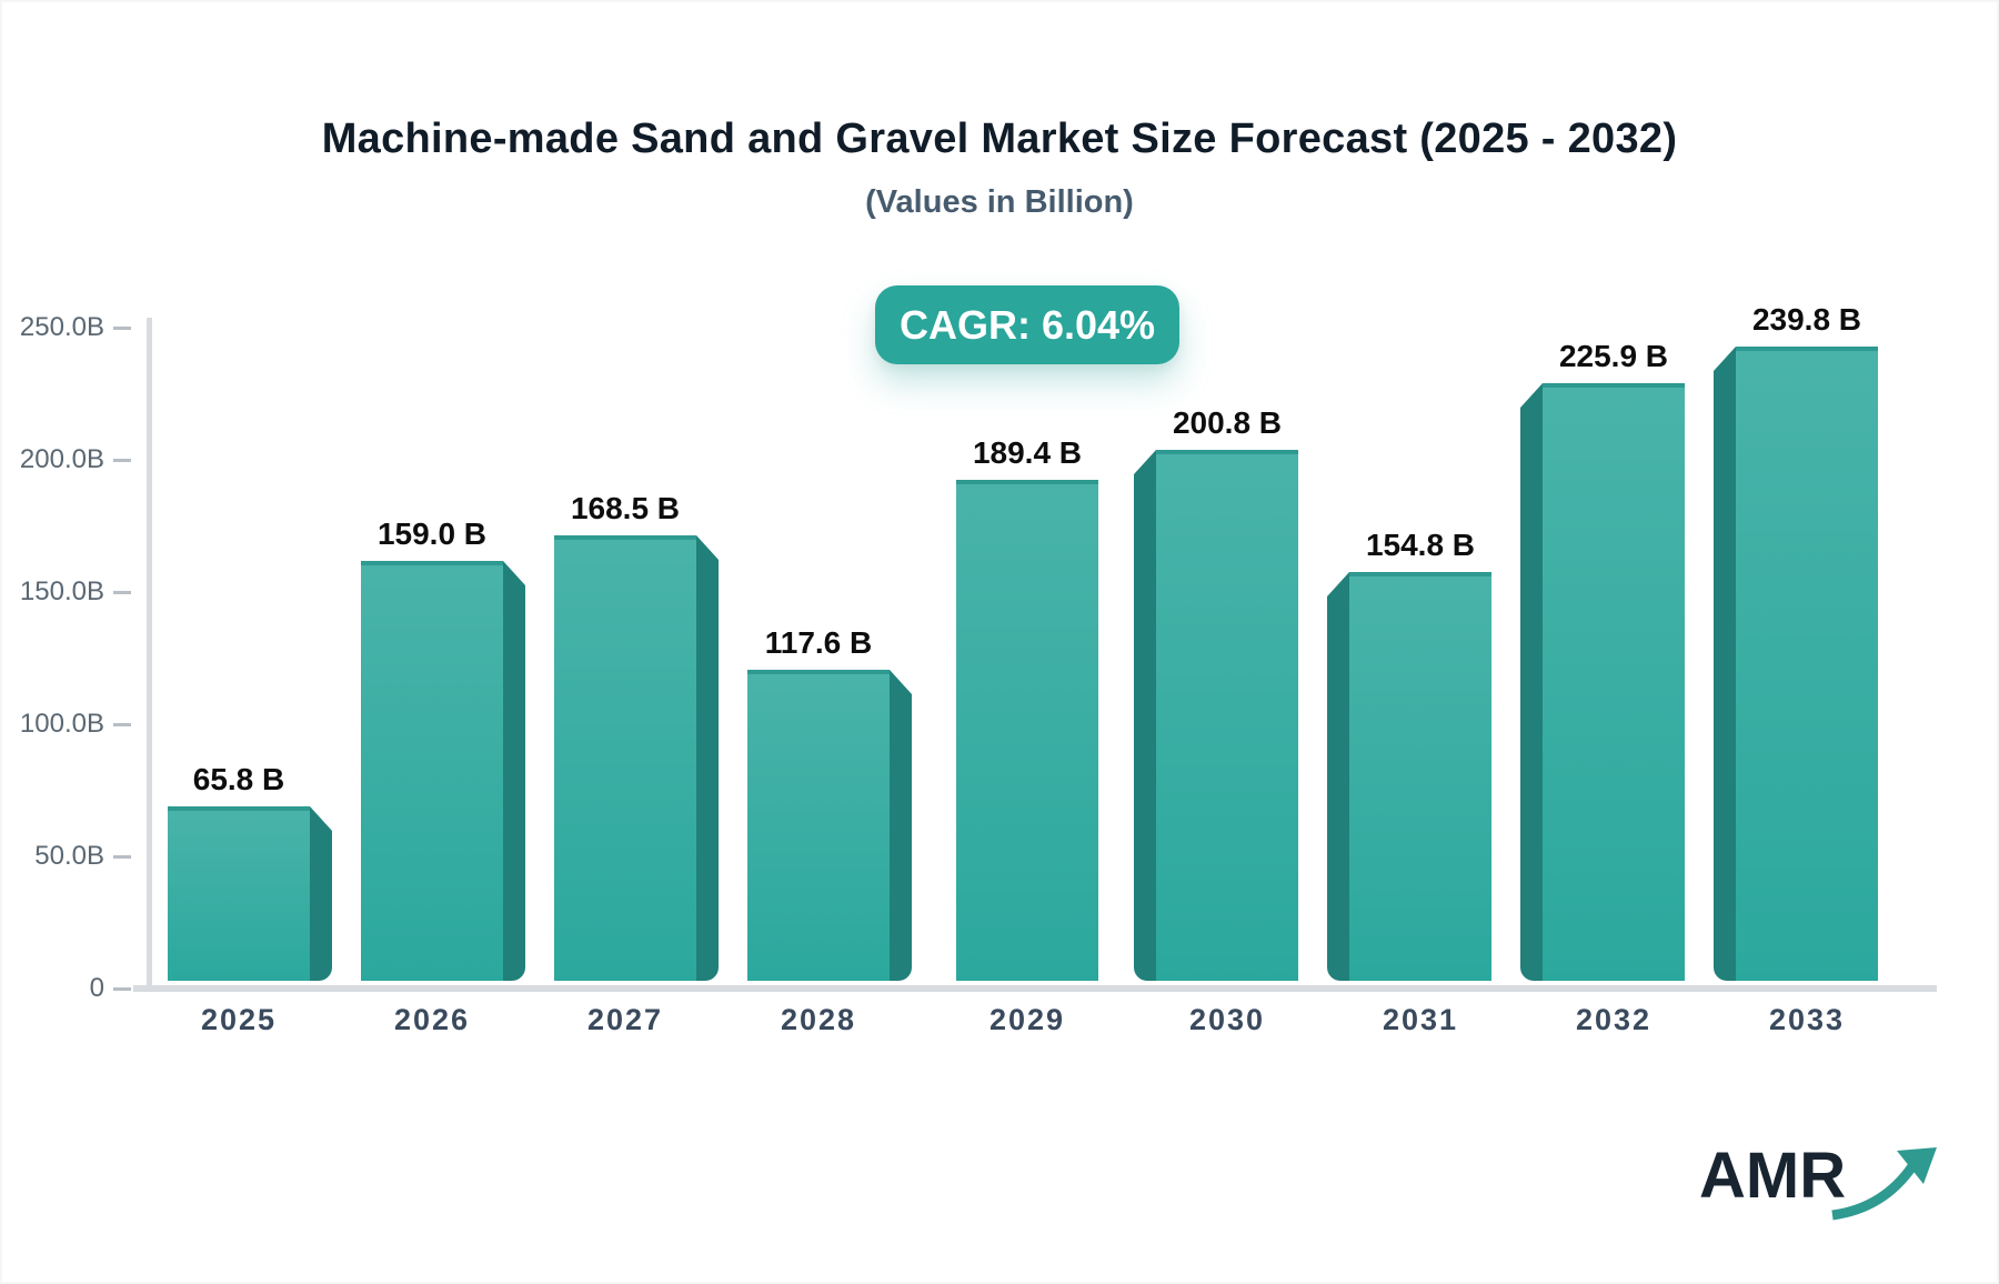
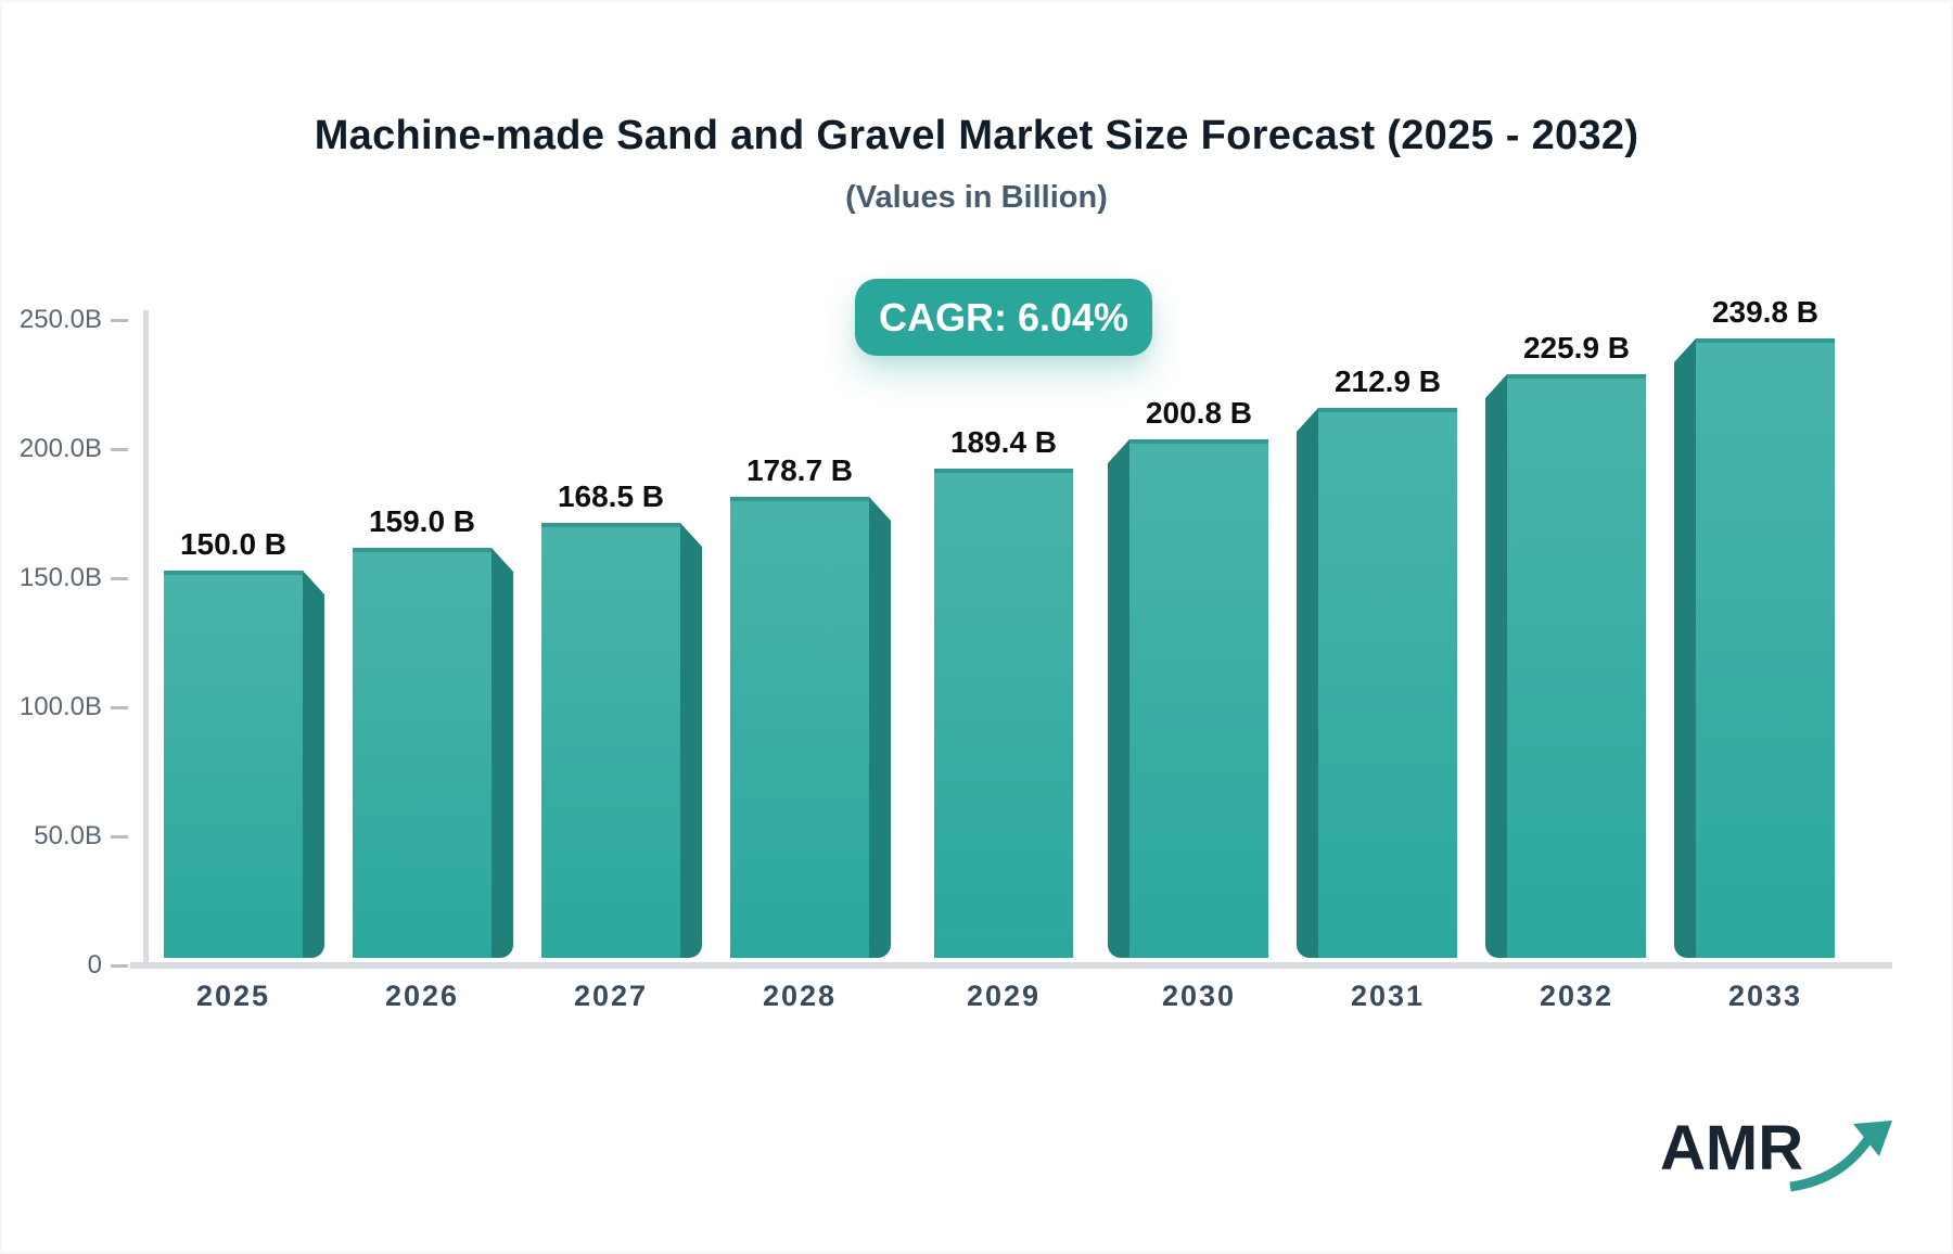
2025: 65.8 -> 150.0
2028: 117.6 -> 178.7
2031: 154.8 -> 212.9
